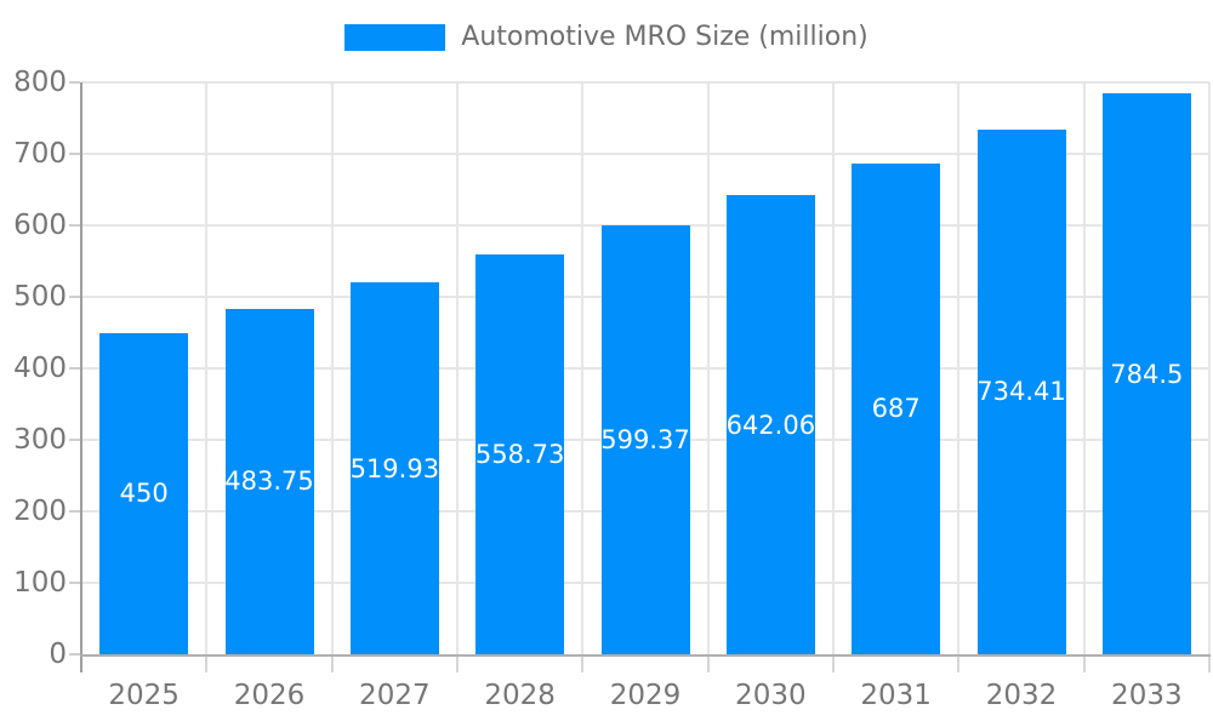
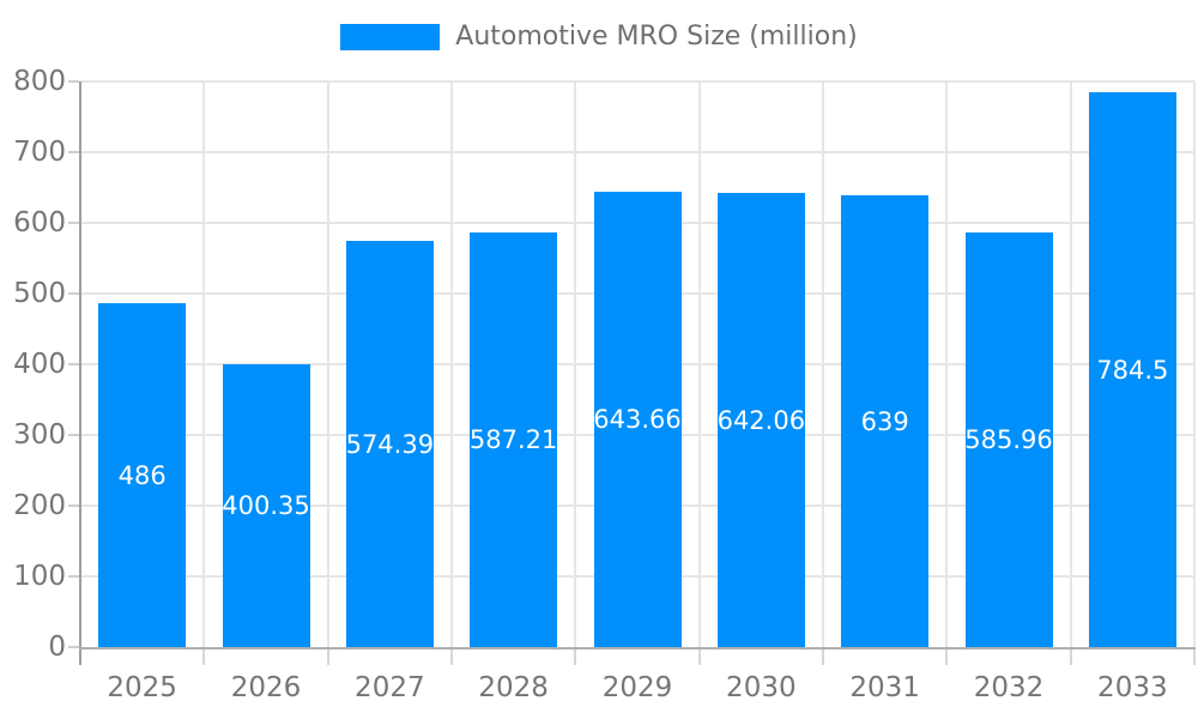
2025: 450 -> 486
2026: 483.75 -> 400.35
2027: 519.93 -> 574.39
2028: 558.73 -> 587.21
2029: 599.37 -> 643.66
2031: 687 -> 639
2032: 734.41 -> 585.96
